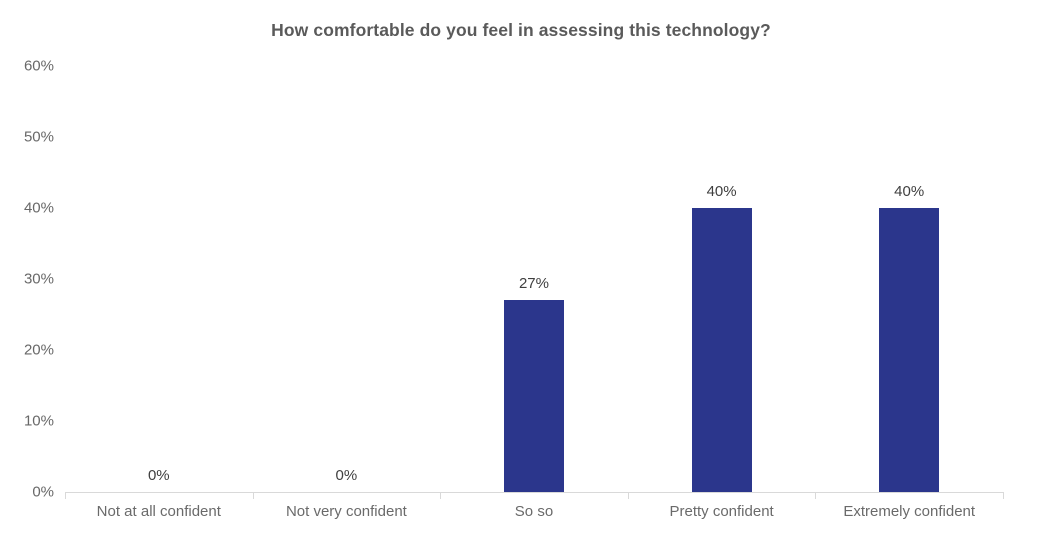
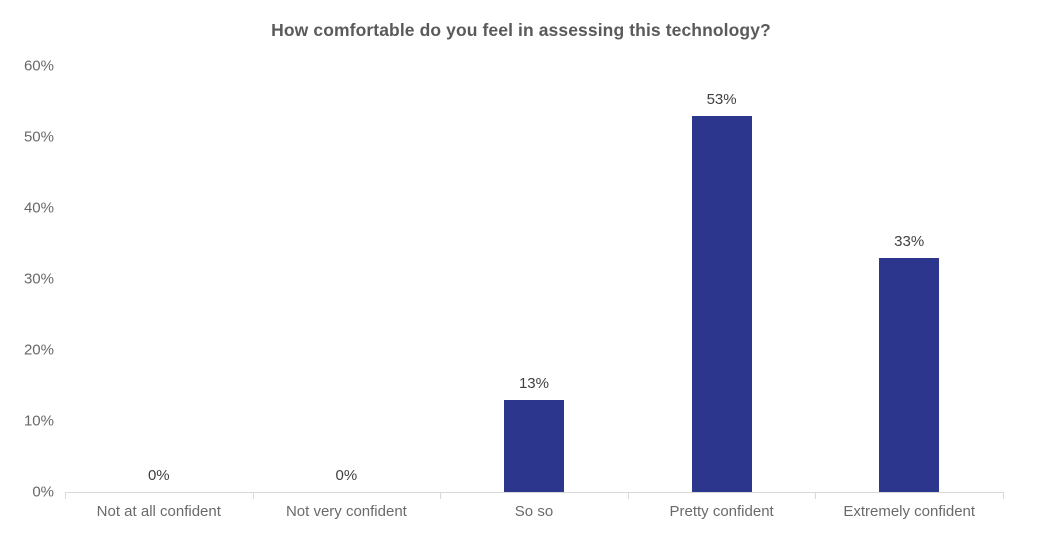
So so: 27% -> 13%
Pretty confident: 40% -> 53%
Extremely confident: 40% -> 33%
